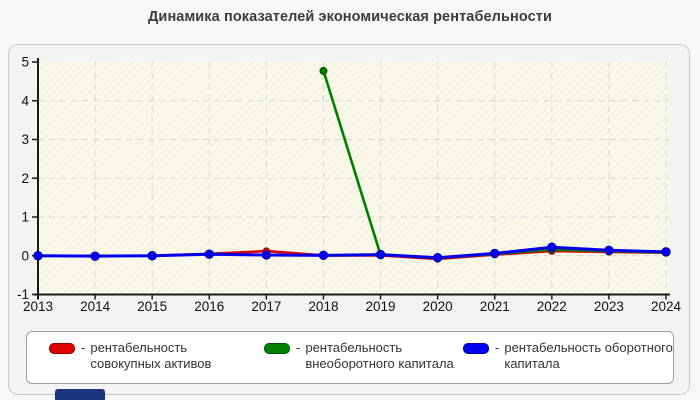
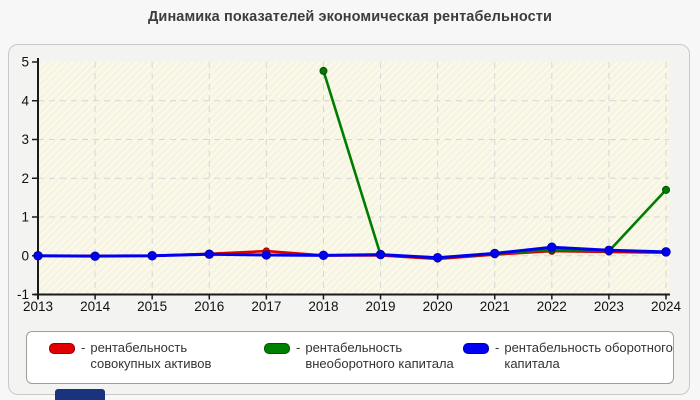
рентабельность внеоборотного капитала/2024: 0.1 -> 1.7
